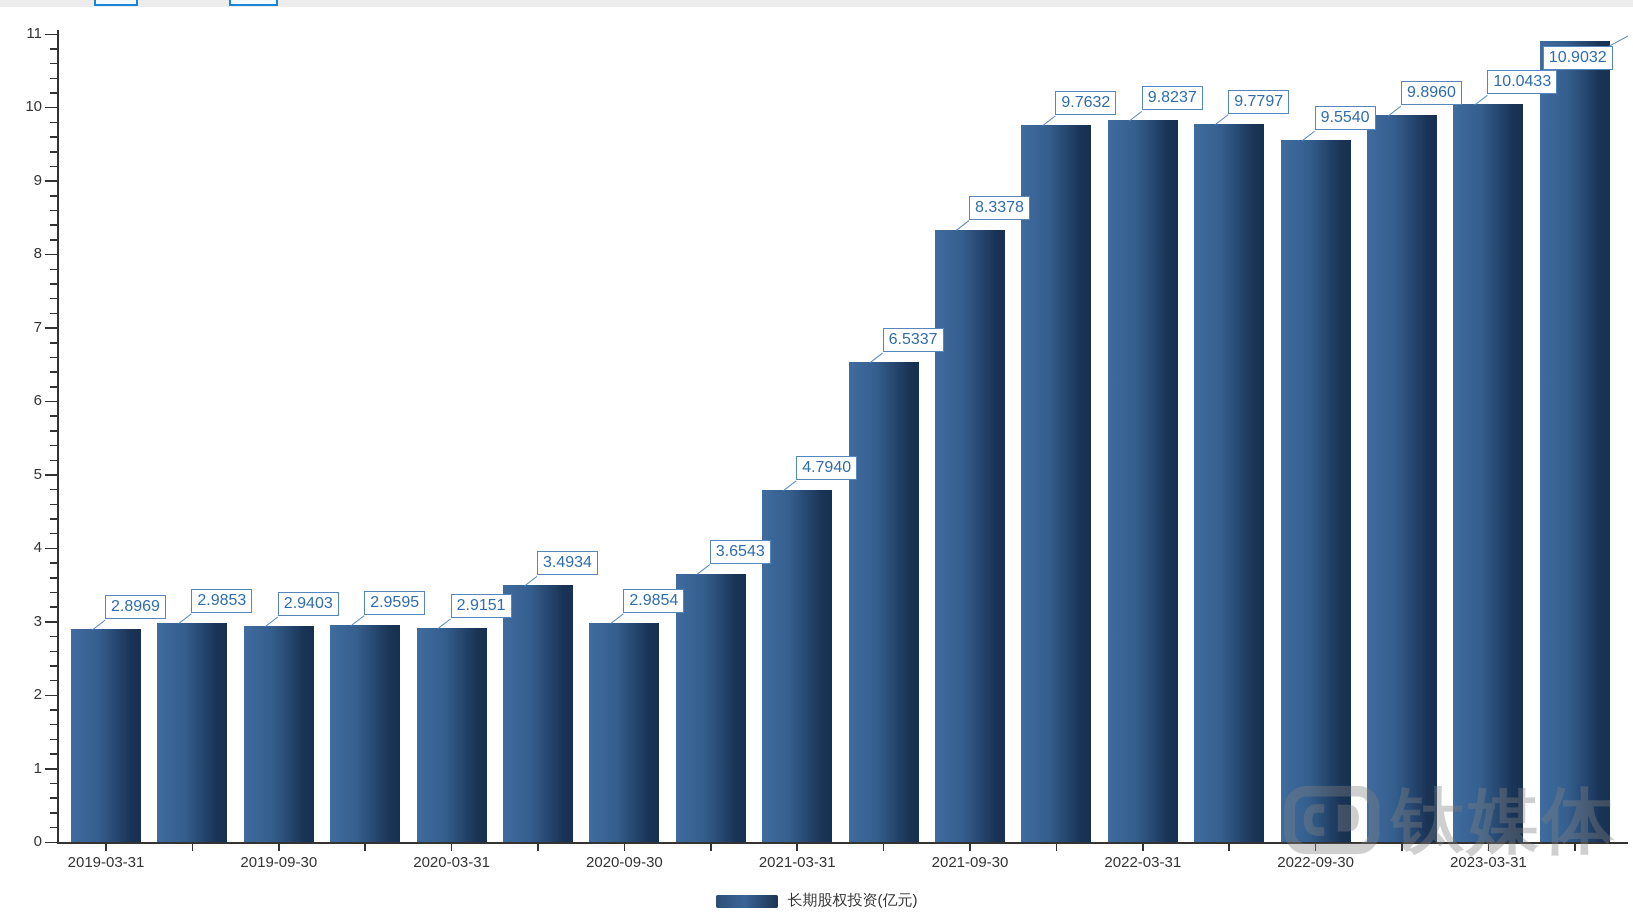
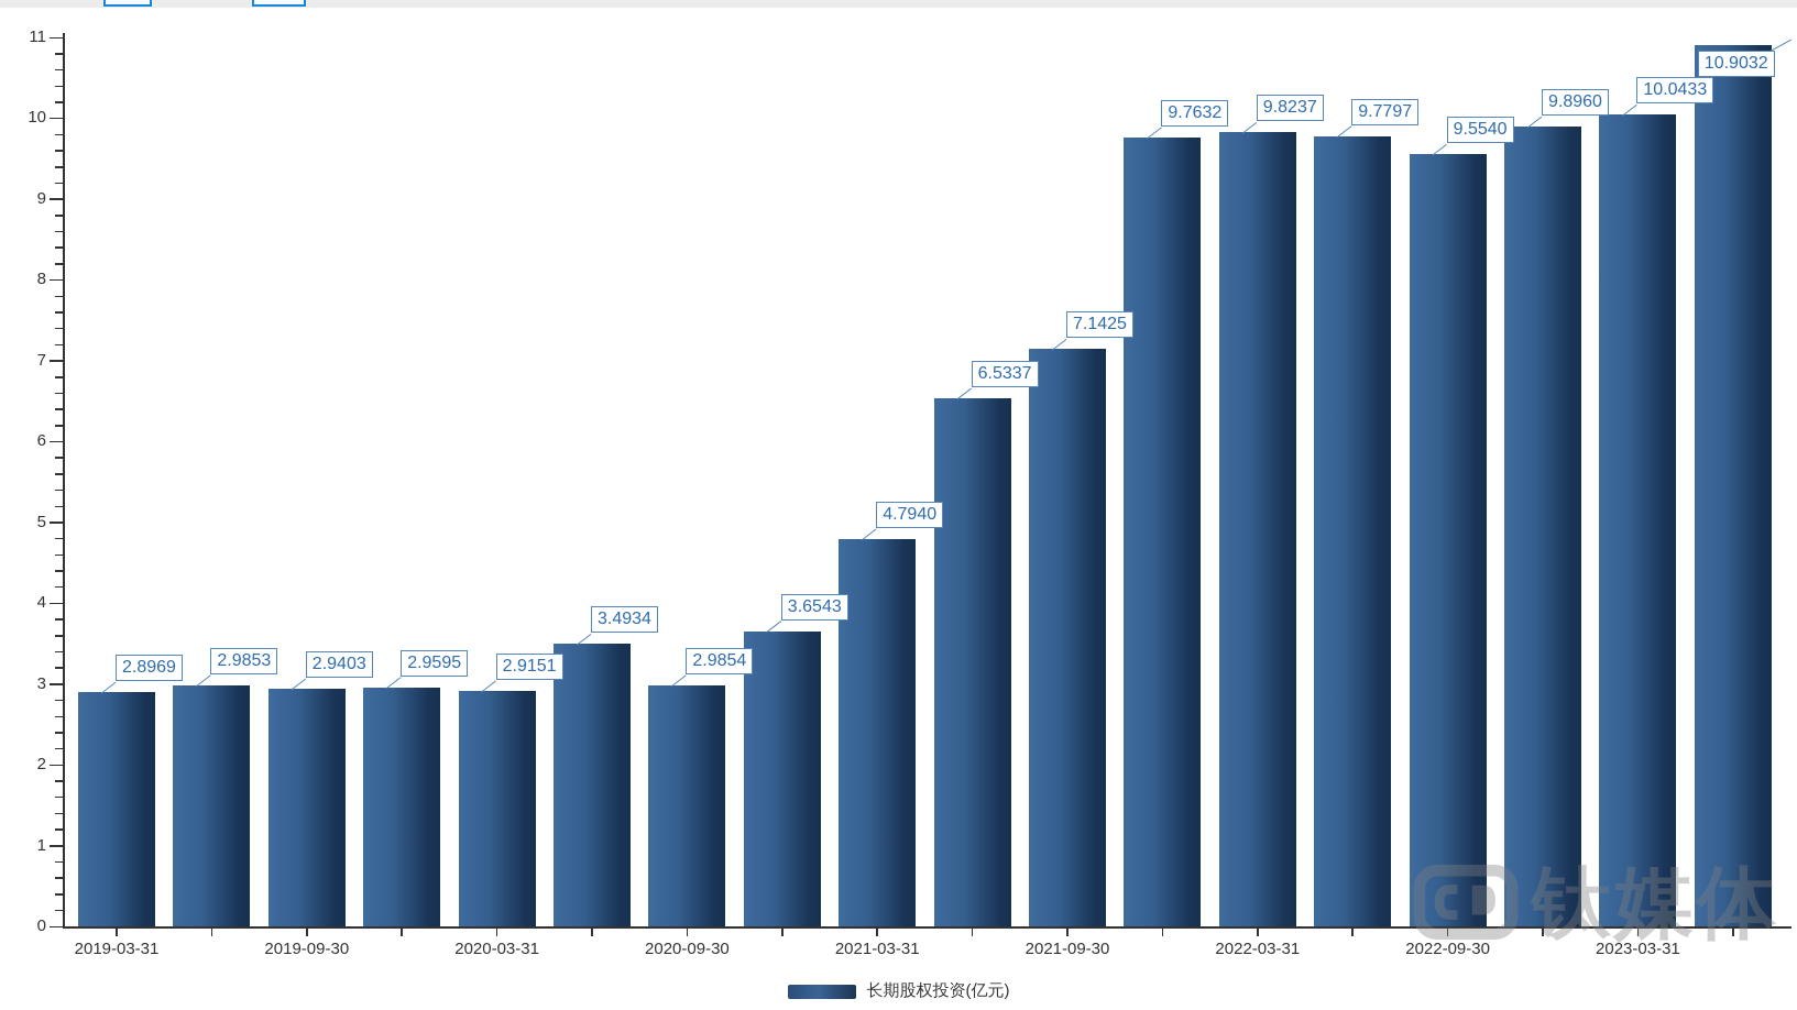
2021-09-30: 8.3378 -> 7.1425
